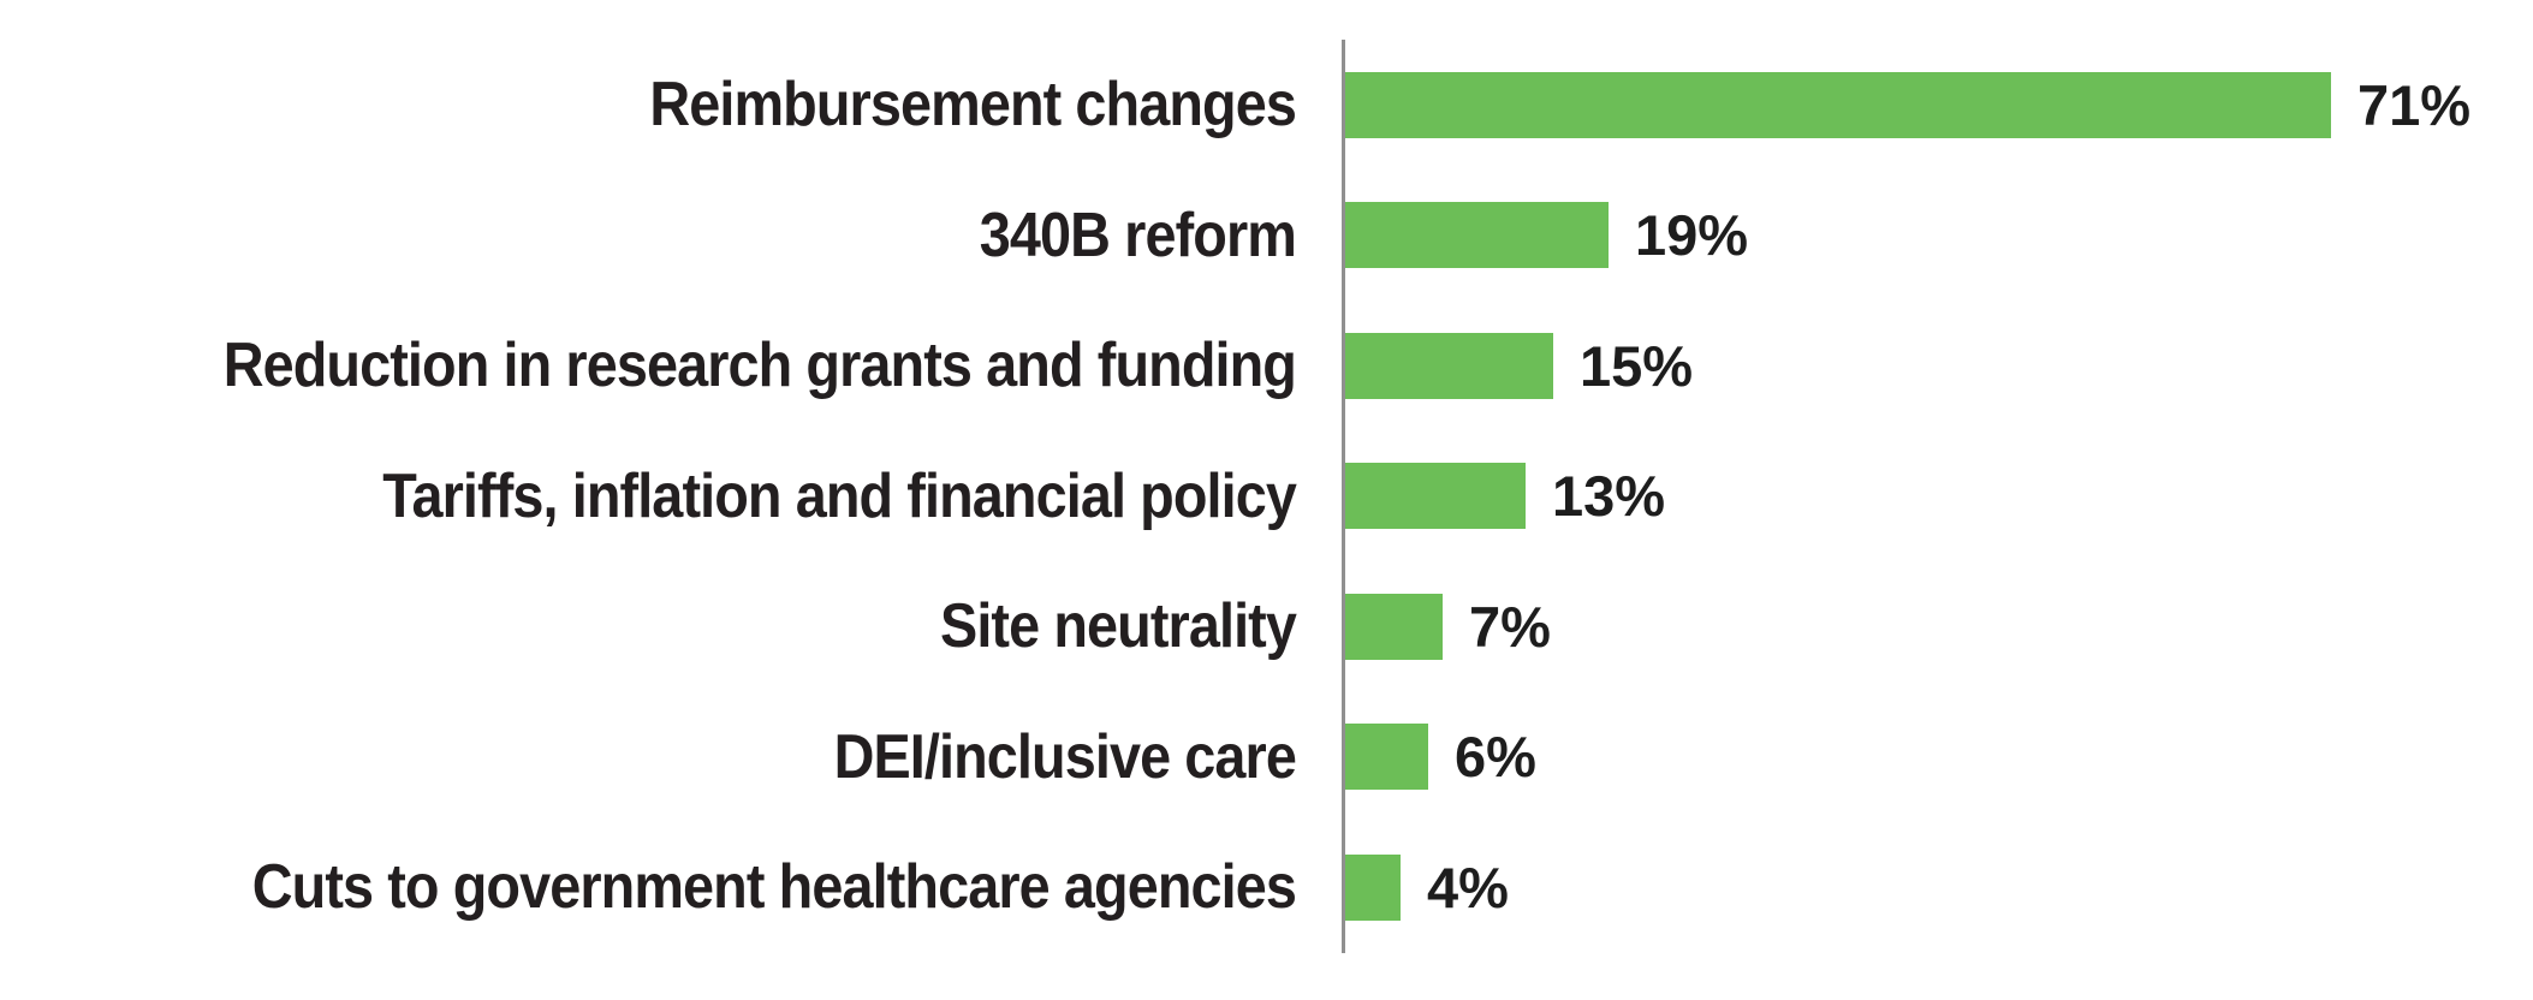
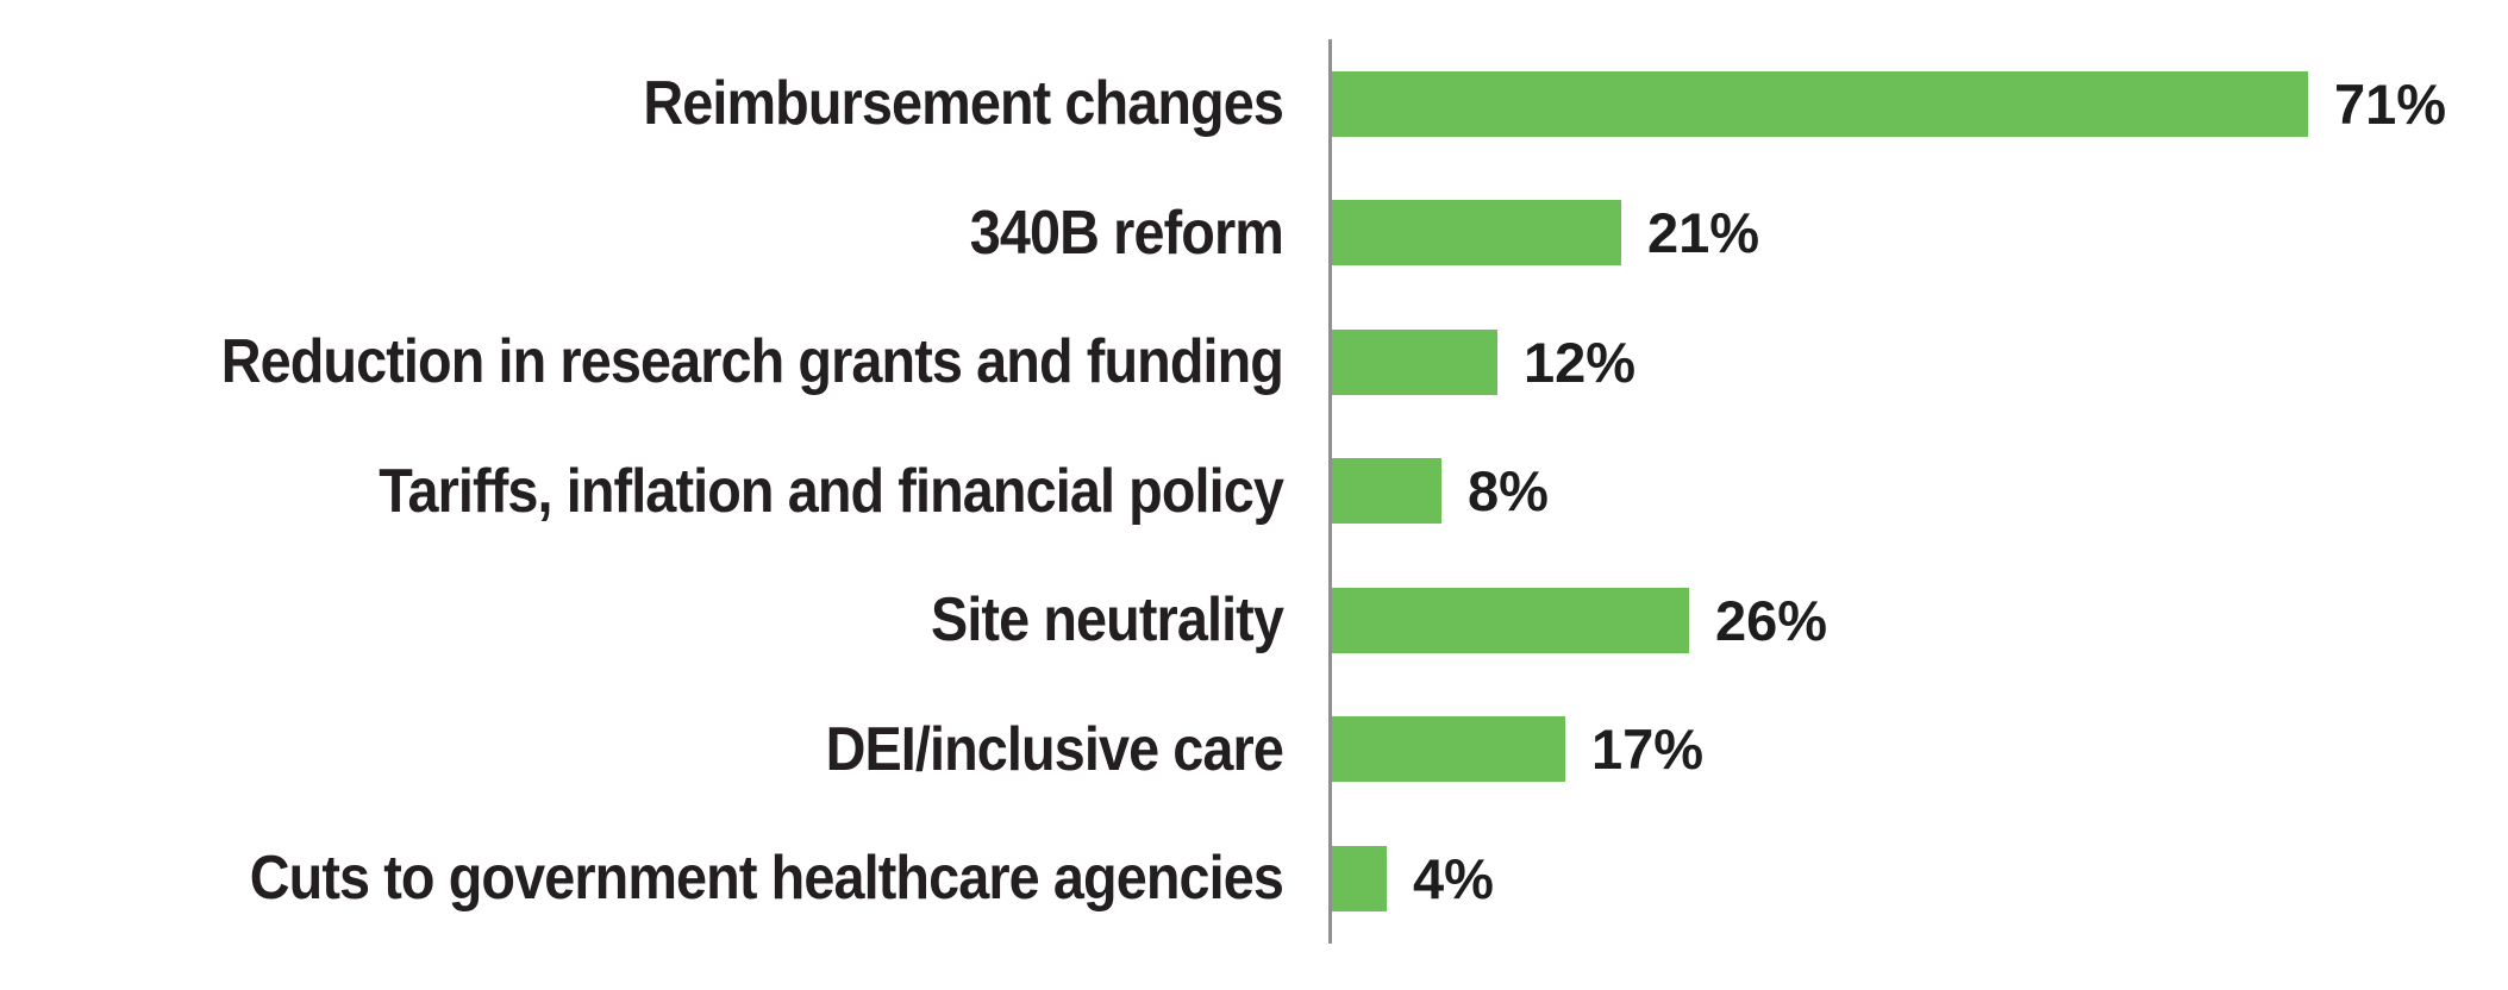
340B reform: 19% -> 21%
Reduction in research grants and funding: 15% -> 12%
Tariffs, inflation and financial policy: 13% -> 8%
Site neutrality: 7% -> 26%
DEI/inclusive care: 6% -> 17%
